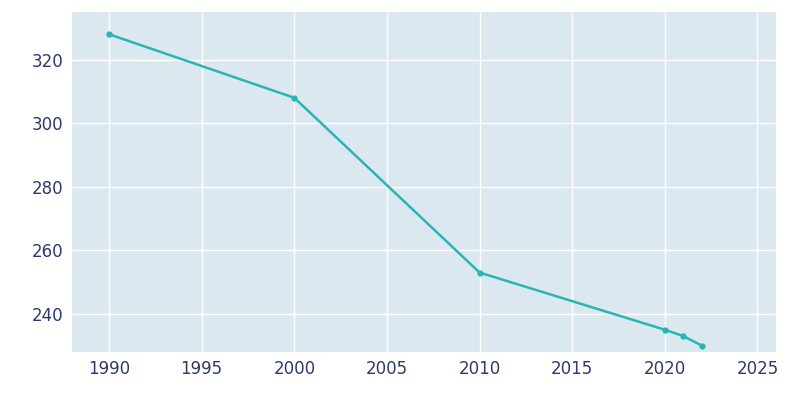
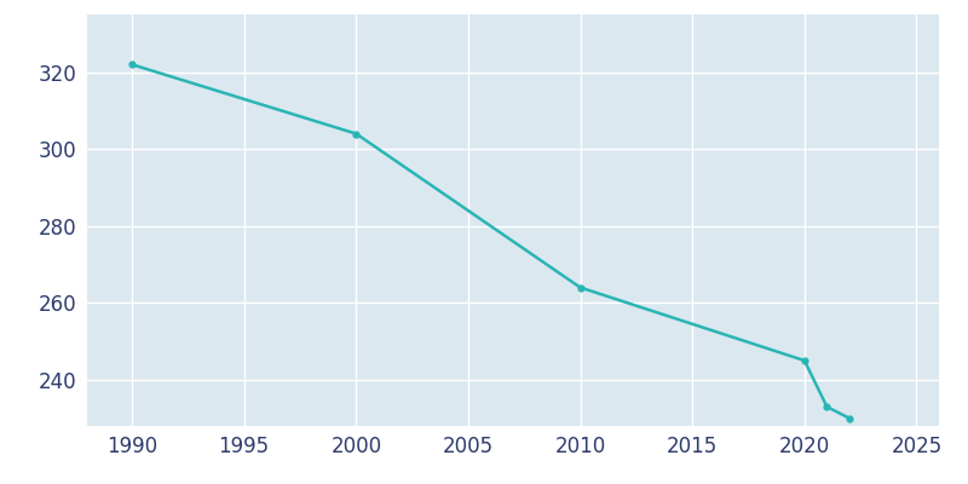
1990: 328 -> 322
2000: 308 -> 304
2010: 253 -> 264
2020: 235 -> 245
